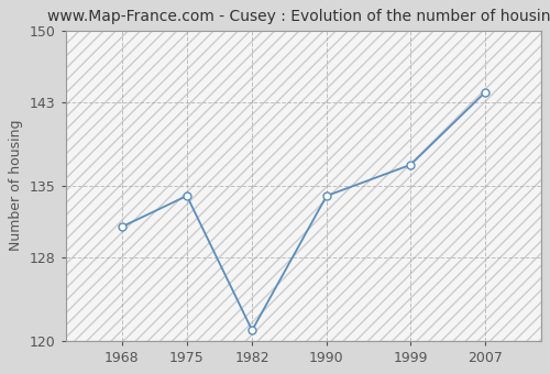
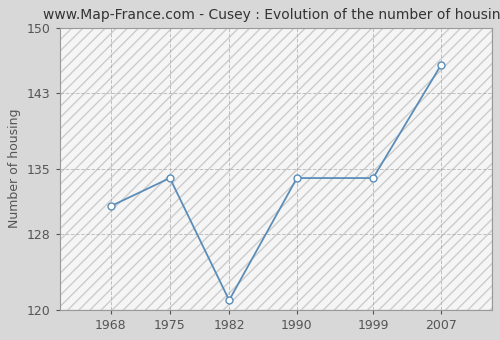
1999: 137 -> 134
2007: 144 -> 146
